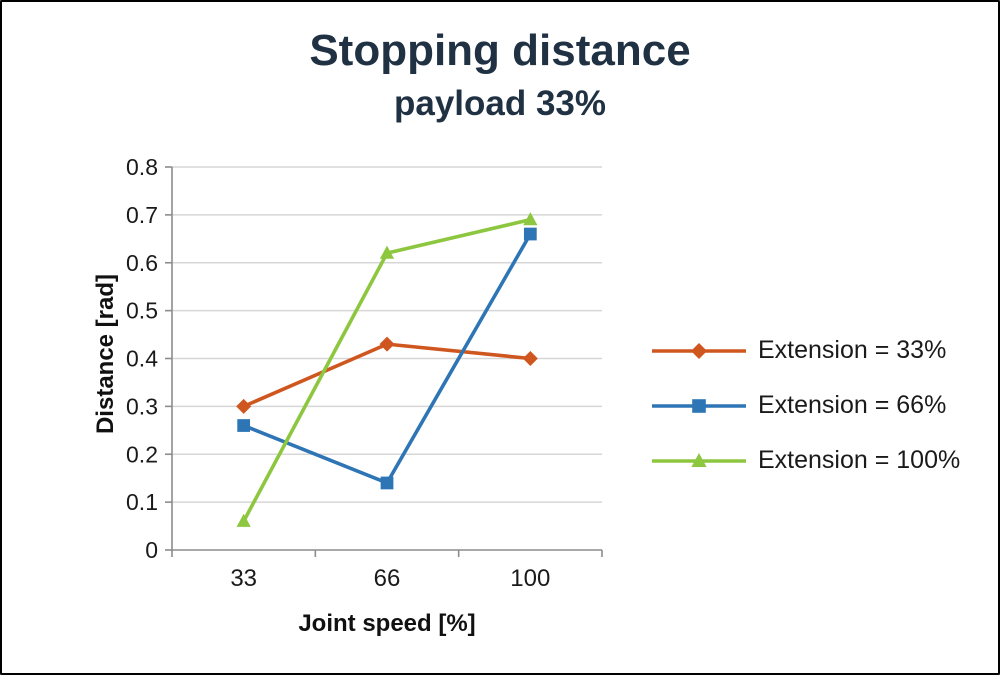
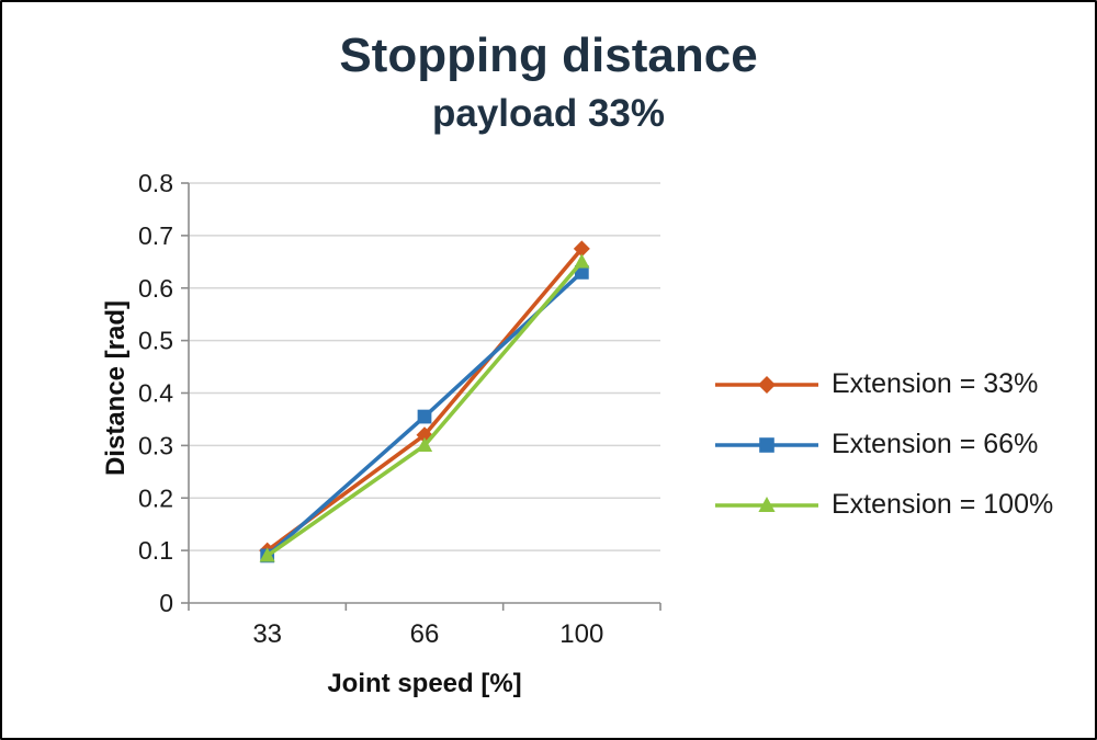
Extension = 33%/33: 0.30 -> 0.10
Extension = 66%/33: 0.26 -> 0.09
Extension = 100%/33: 0.06 -> 0.09
Extension = 33%/66: 0.43 -> 0.32
Extension = 66%/66: 0.14 -> 0.35
Extension = 100%/66: 0.62 -> 0.30
Extension = 33%/100: 0.40 -> 0.68
Extension = 66%/100: 0.66 -> 0.63
Extension = 100%/100: 0.69 -> 0.65
